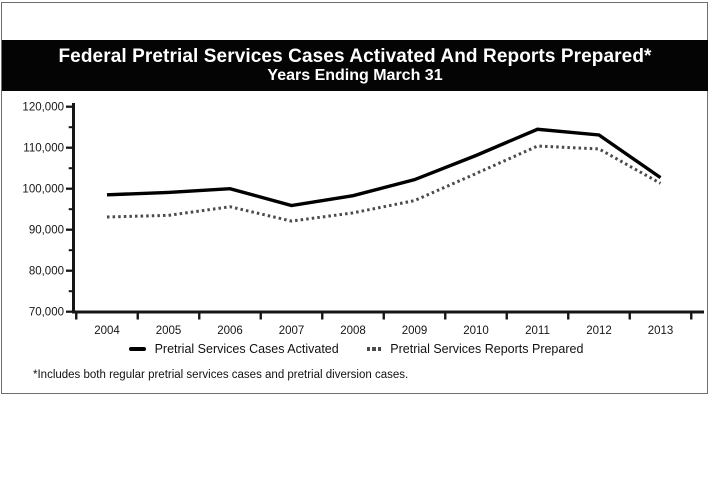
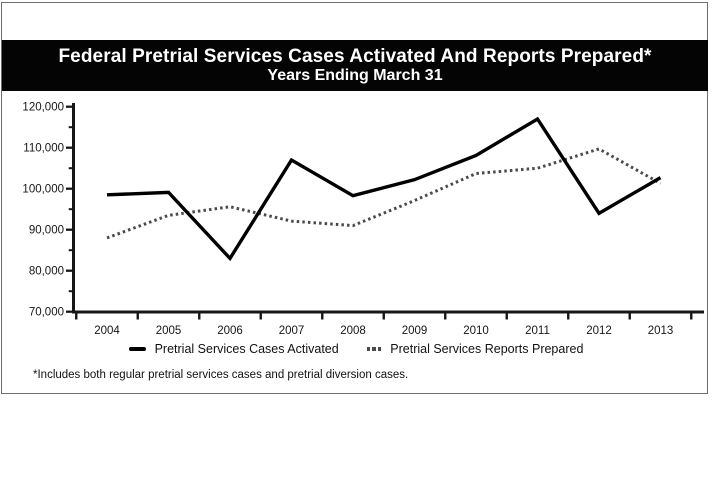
Pretrial Services Reports Prepared/2004: 93000 -> 88000
Pretrial Services Cases Activated/2006: 100000 -> 83000
Pretrial Services Cases Activated/2007: 96000 -> 107000
Pretrial Services Reports Prepared/2008: 94000 -> 91000
Pretrial Services Cases Activated/2011: 114000 -> 117000
Pretrial Services Reports Prepared/2011: 110000 -> 105000
Pretrial Services Cases Activated/2012: 113000 -> 94000
